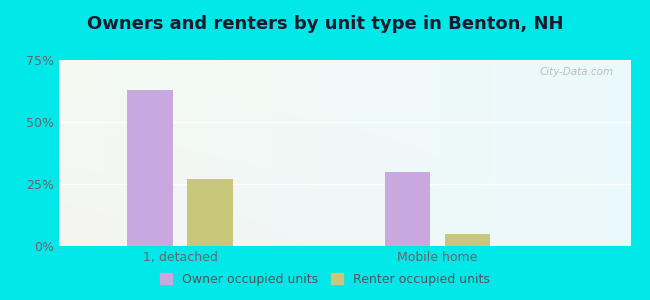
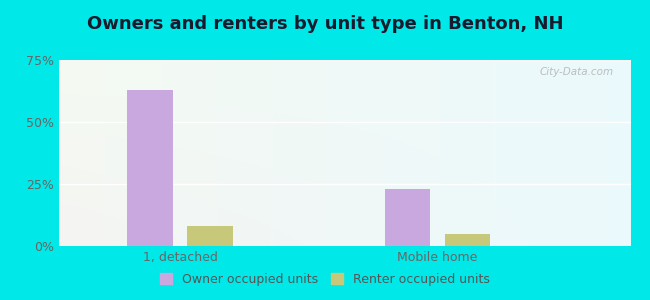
Renter occupied units/1, detached: 27% -> 8%
Owner occupied units/Mobile home: 30% -> 23%
